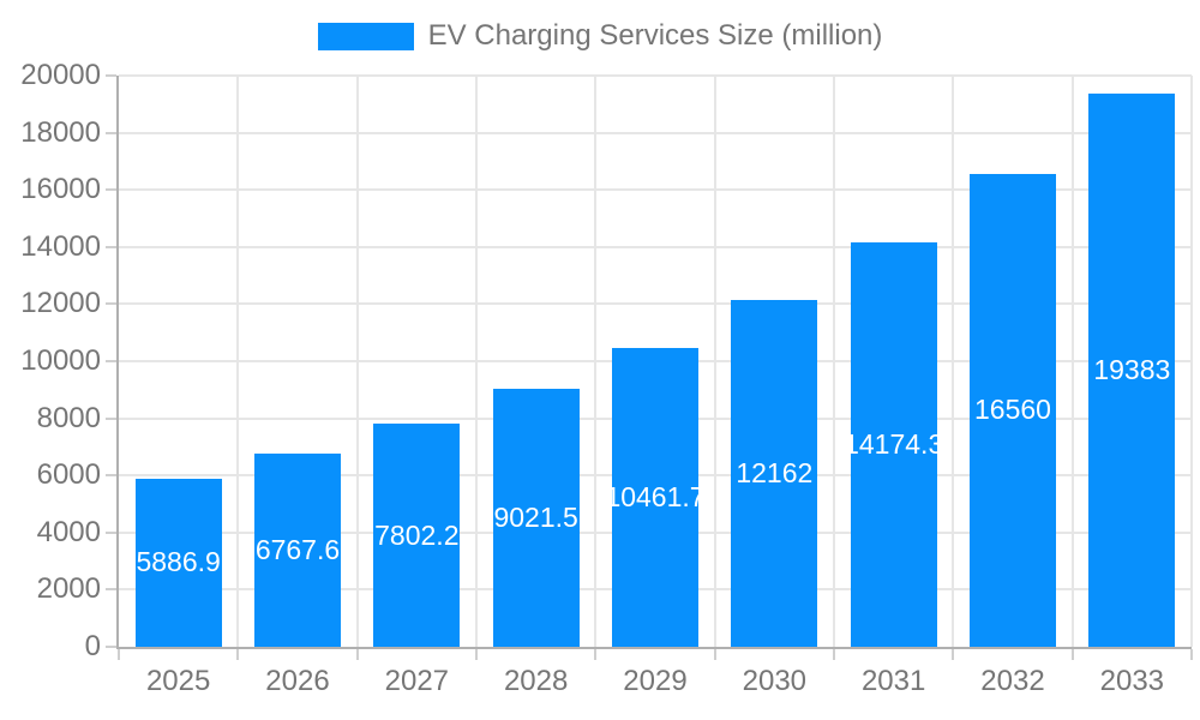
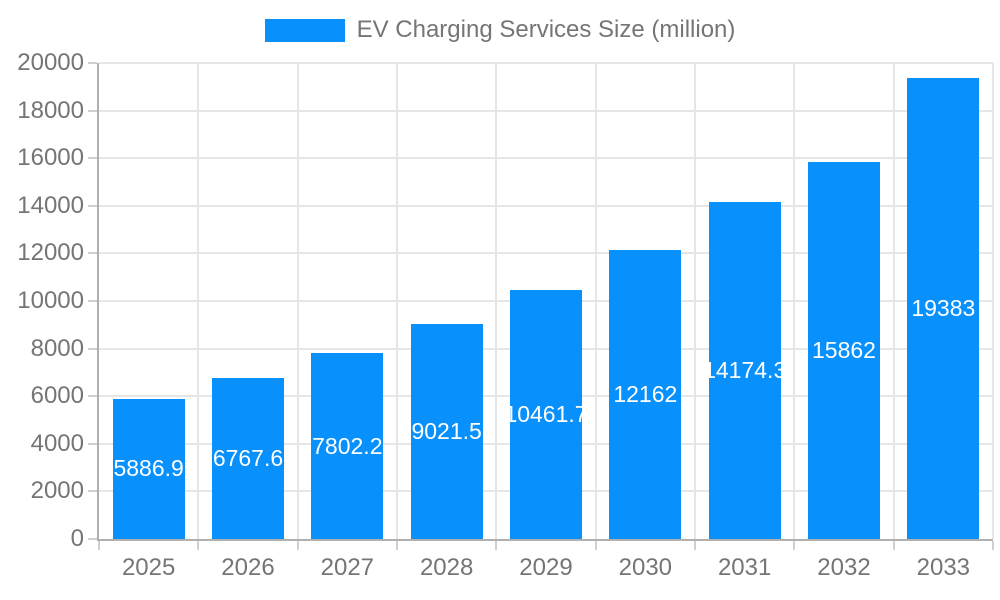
2032: 16560 -> 15862
